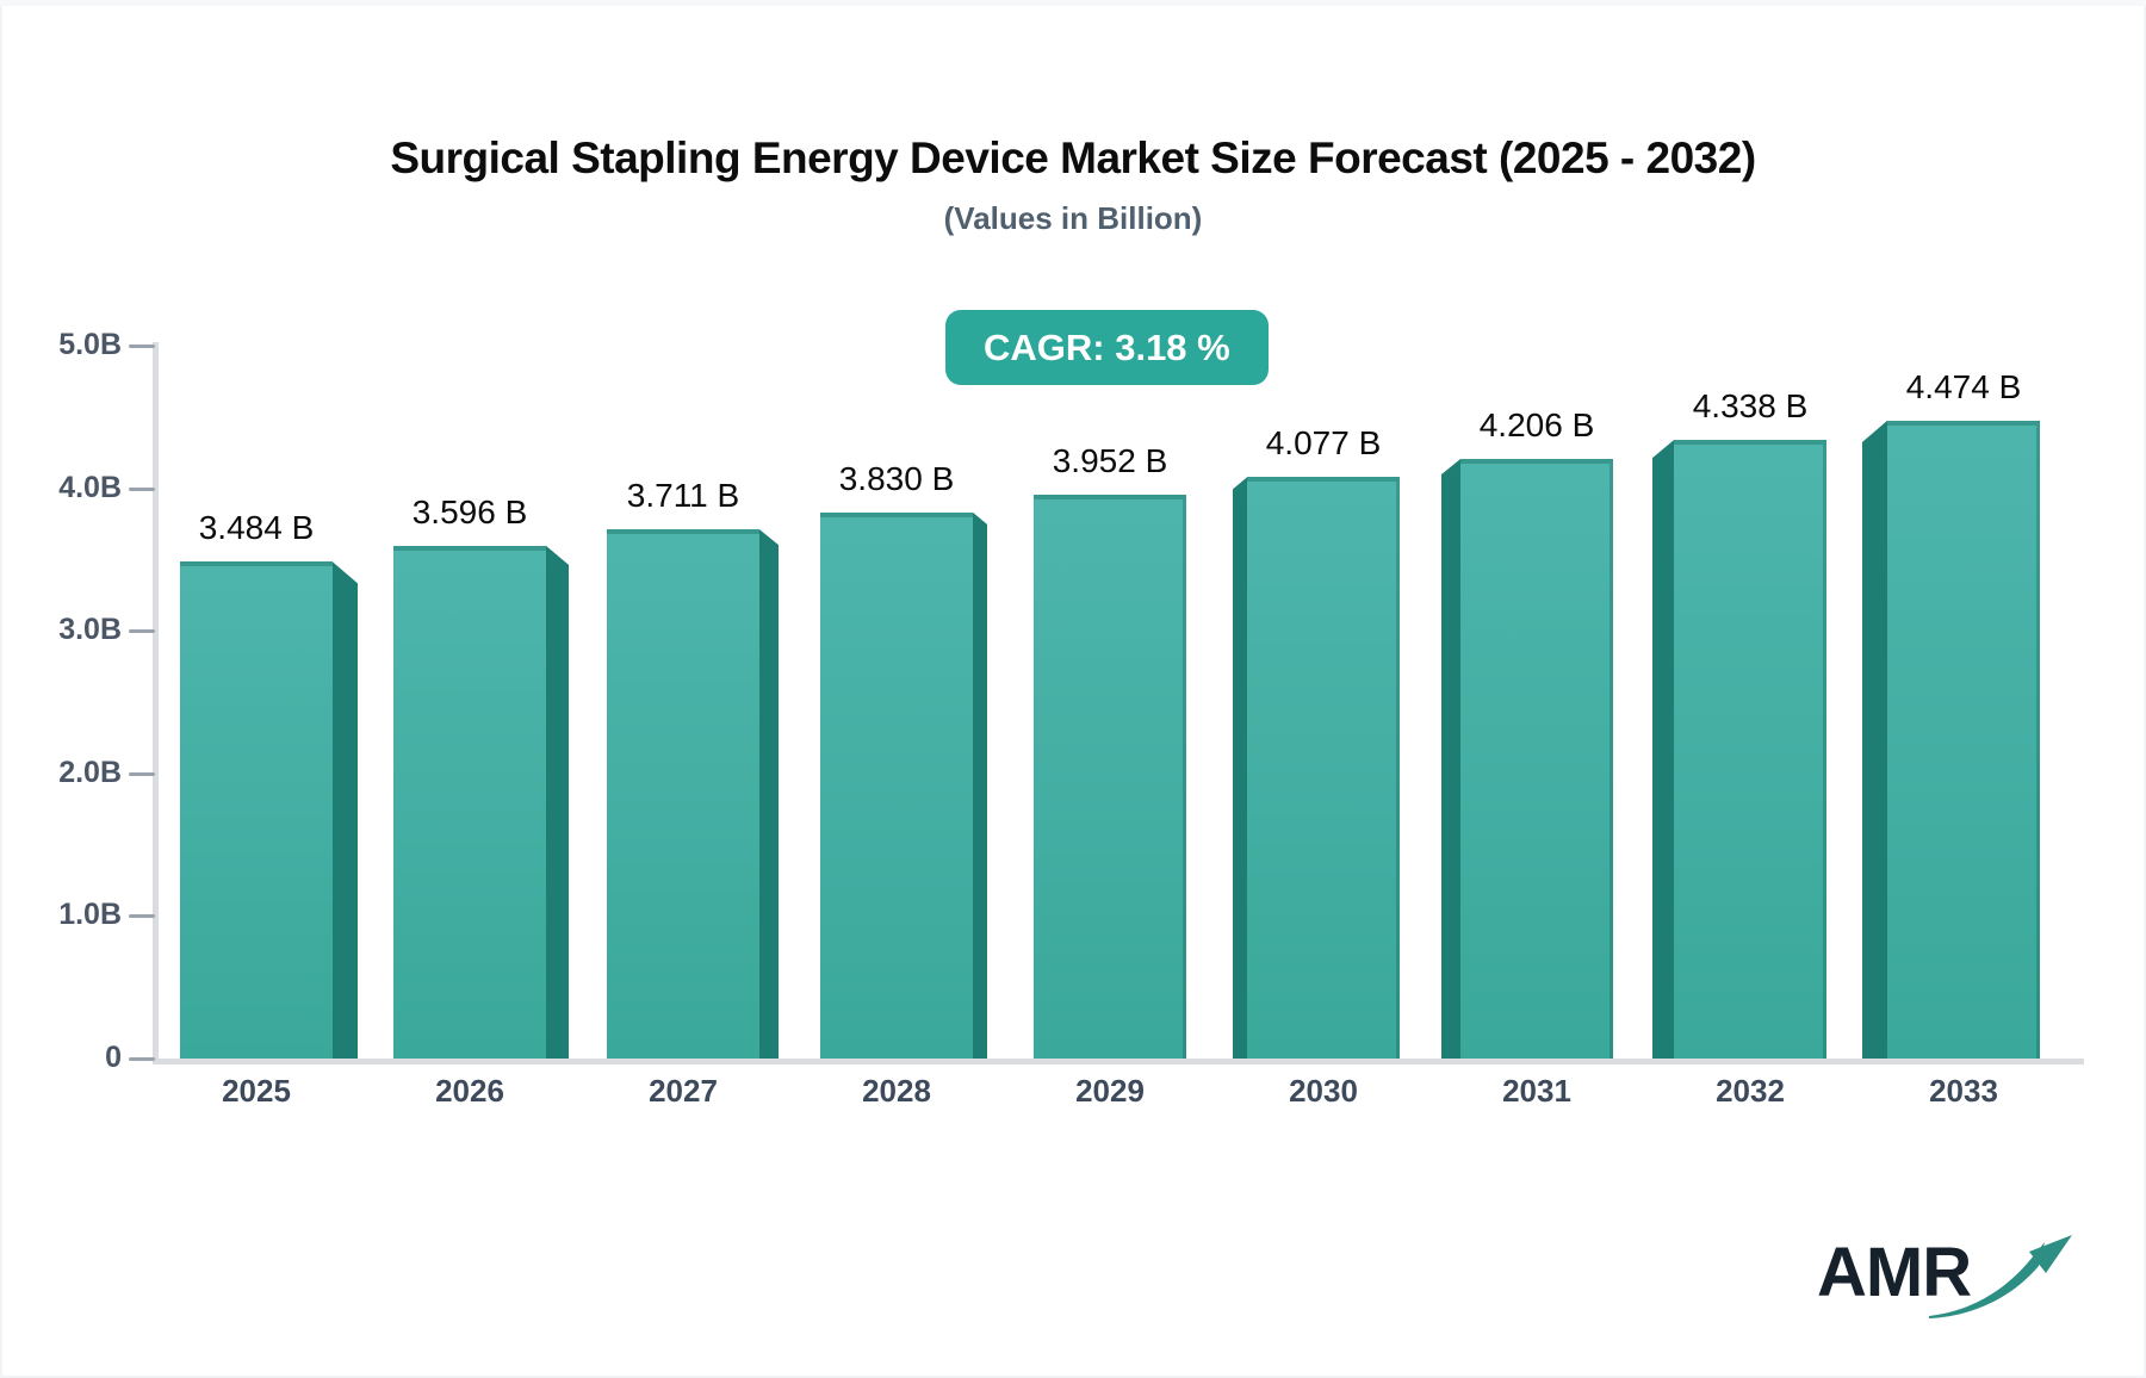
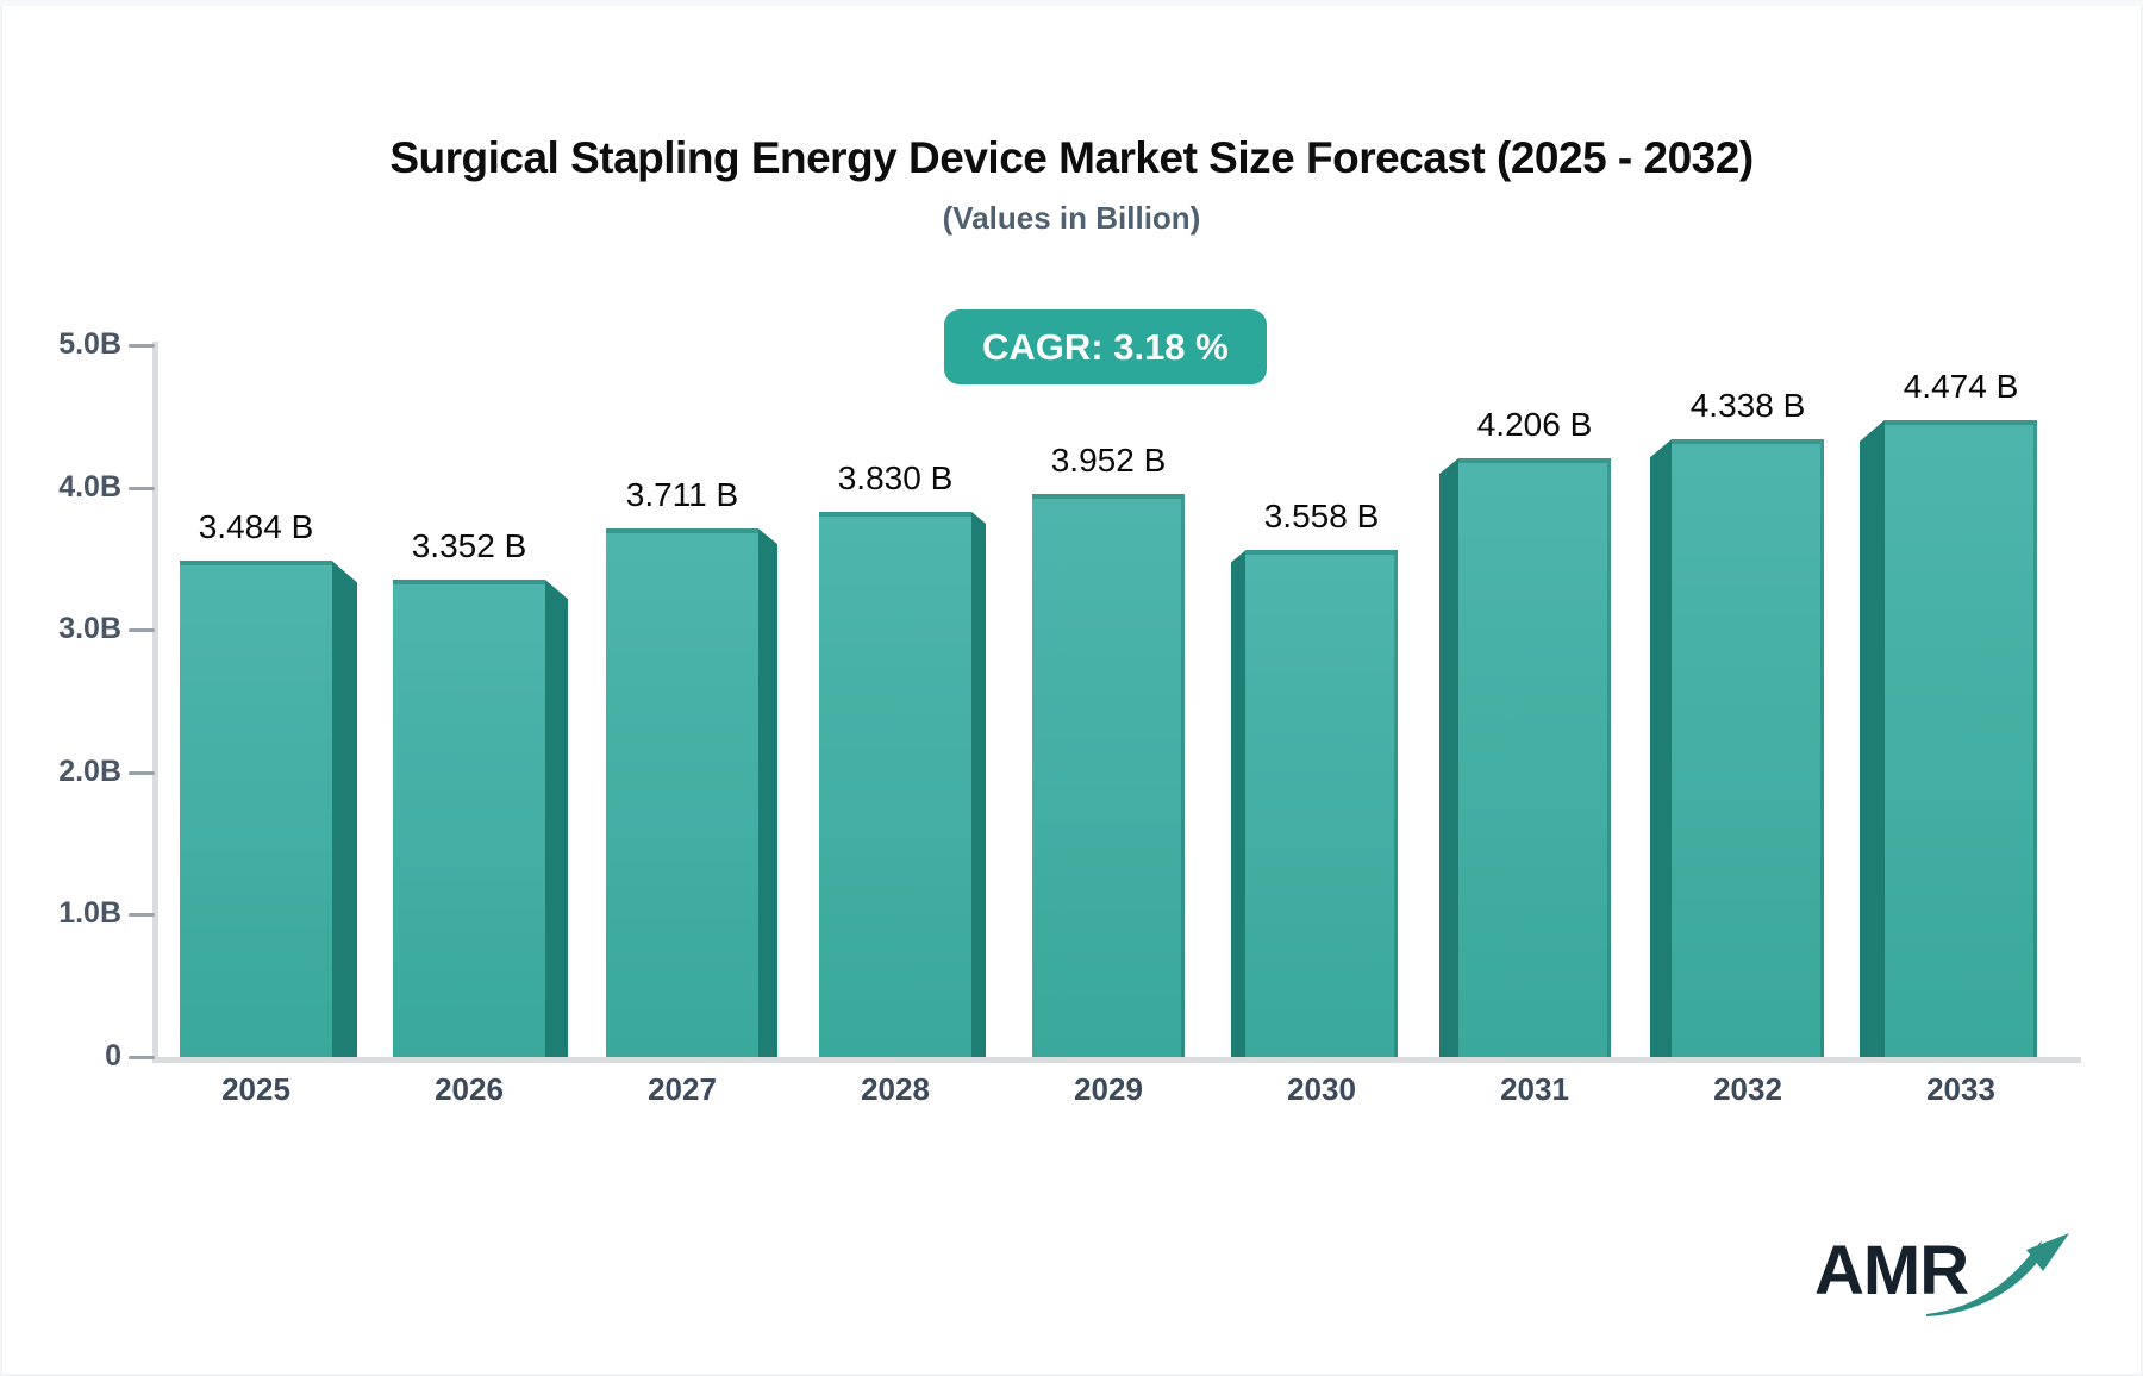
2026: 3.596 -> 3.352
2030: 4.077 -> 3.558
